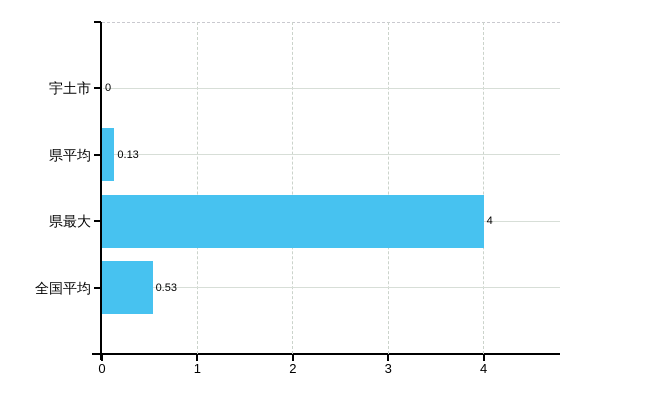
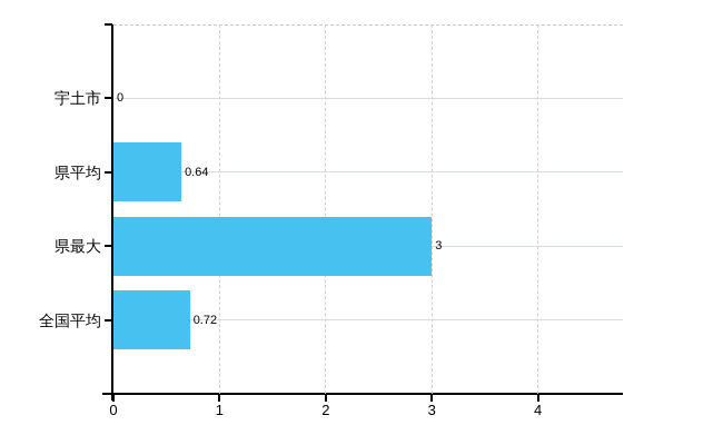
県平均: 0.13 -> 0.64
県最大: 4 -> 3
全国平均: 0.53 -> 0.72
